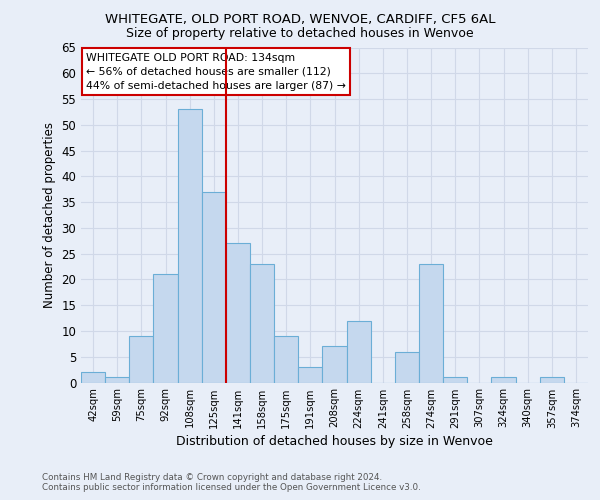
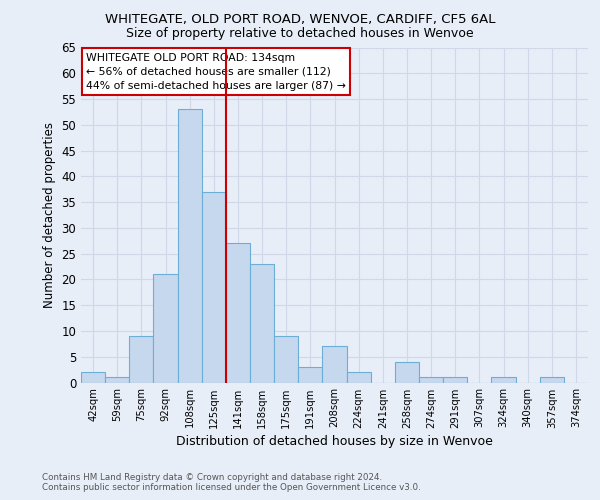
224sqm: 12 -> 2
258sqm: 6 -> 4
274sqm: 23 -> 1
